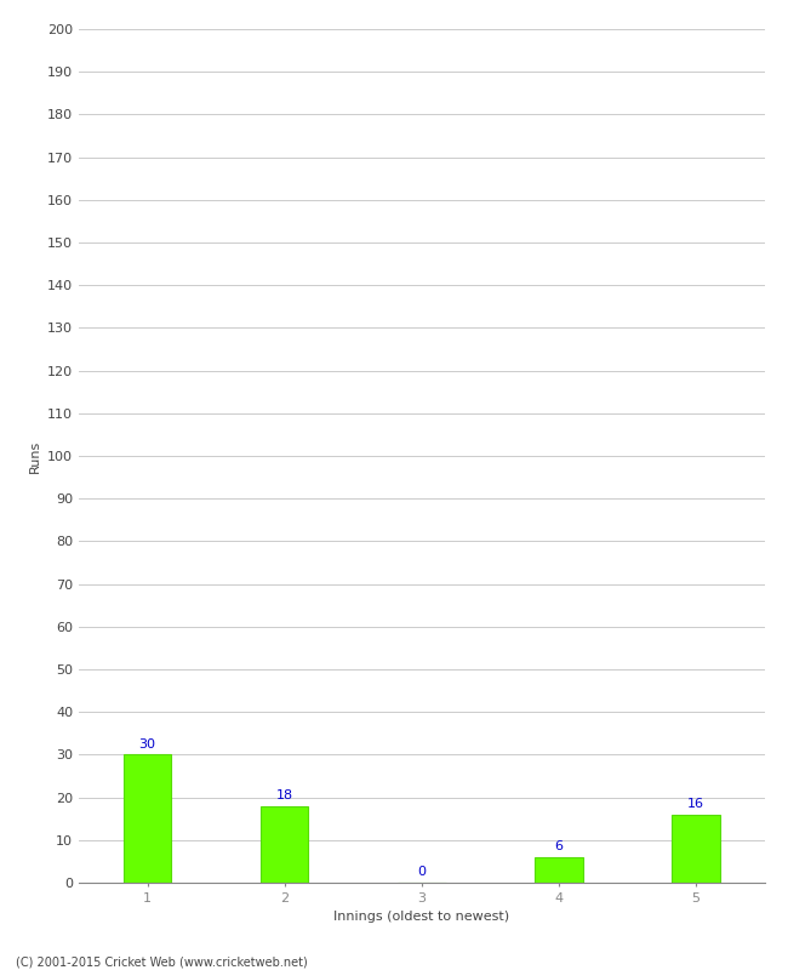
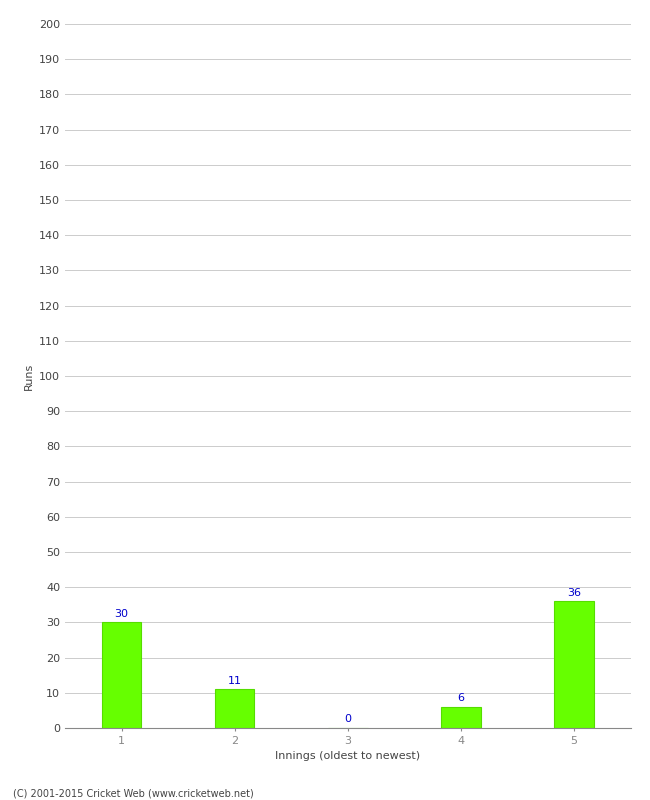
2: 18 -> 11
5: 16 -> 36
